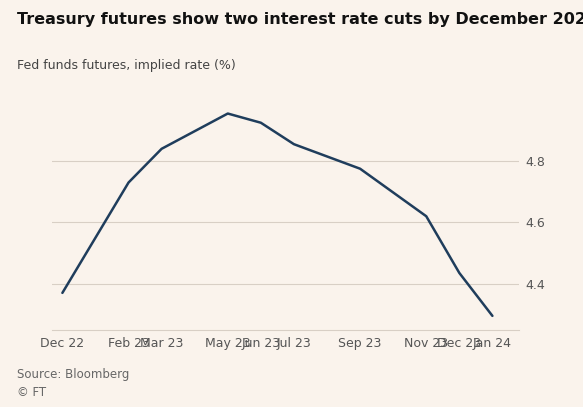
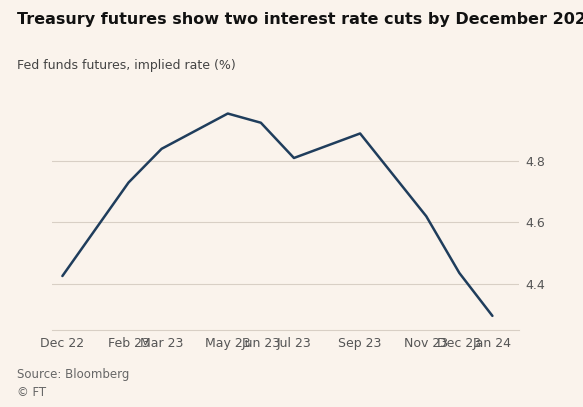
Dec 22: 4.370 -> 4.425
Jul 23: 4.855 -> 4.810
Sep 23: 4.775 -> 4.890
